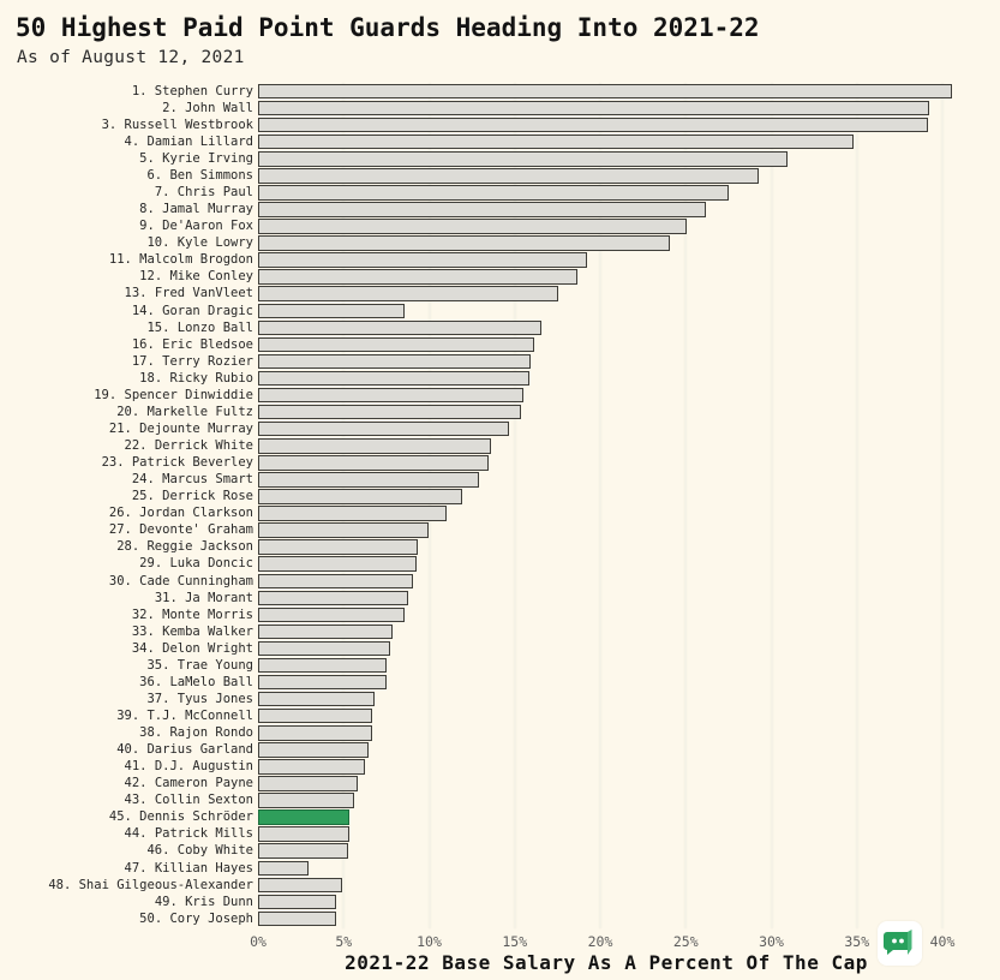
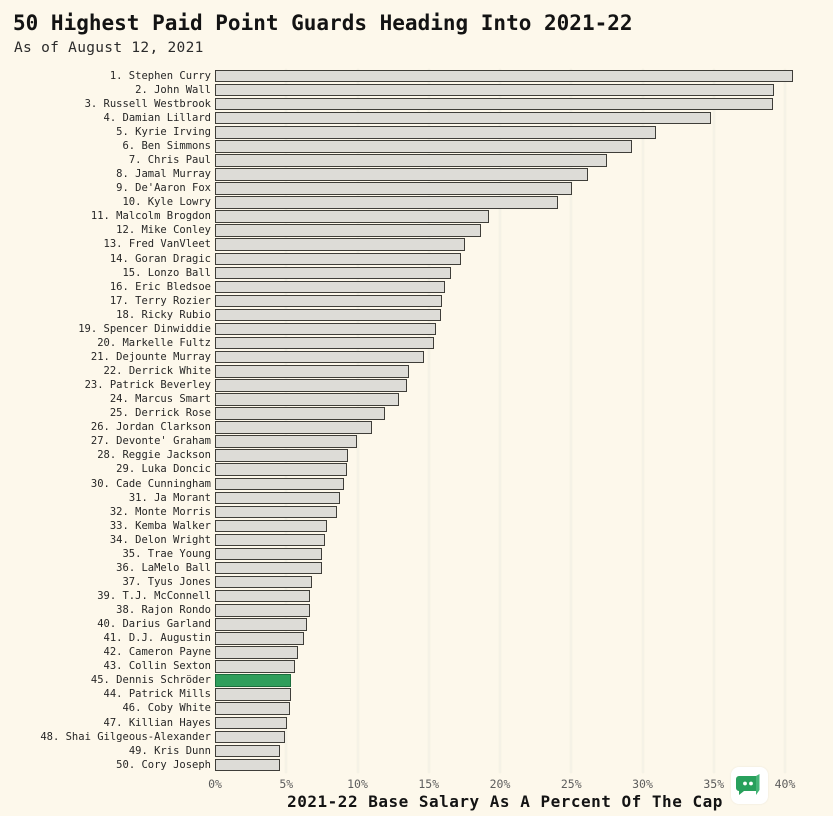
14. Goran Dragic: 8.4% -> 17.1%
47. Killian Hayes: 2.8% -> 4.9%
